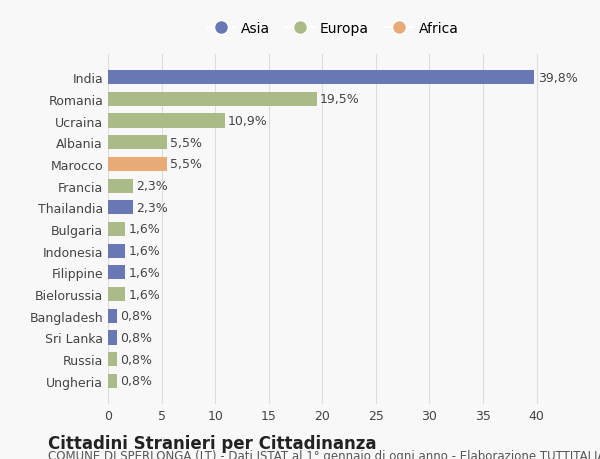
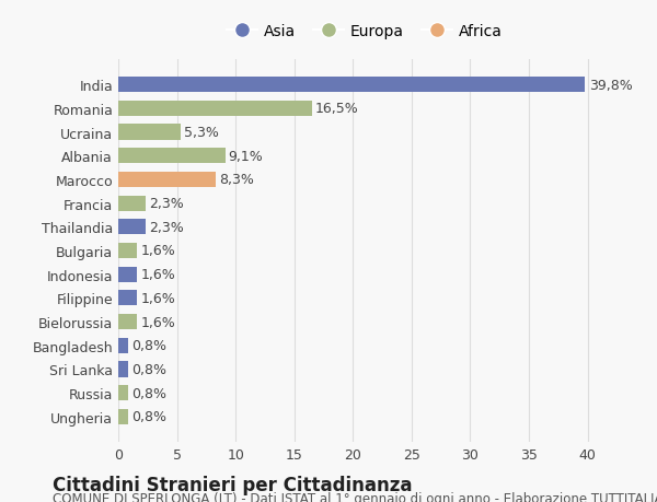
Romania: 19,5% -> 16,5%
Ucraina: 10,9% -> 5,3%
Albania: 5,5% -> 9,1%
Marocco: 5,5% -> 8,3%
